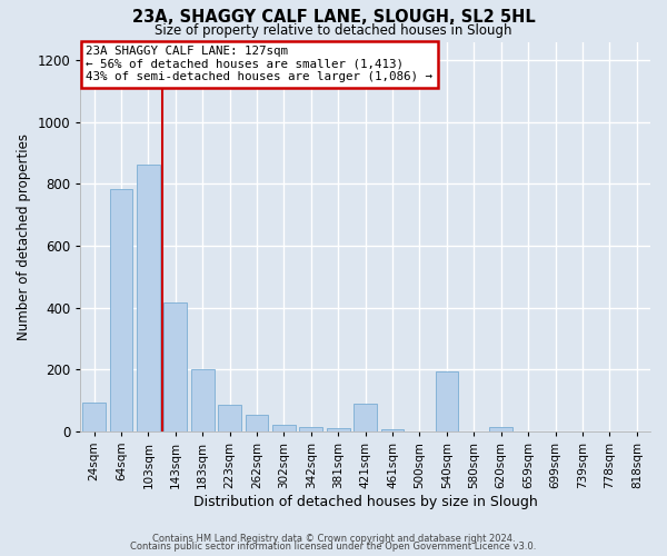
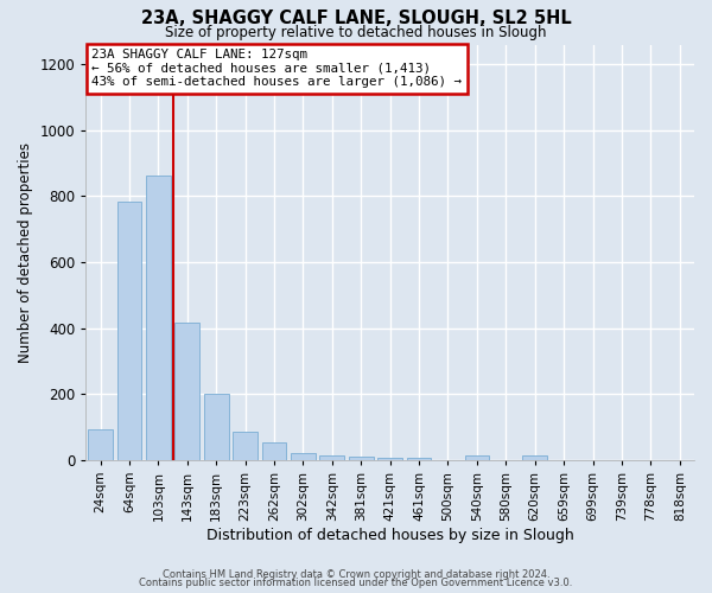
421sqm: 90 -> 5
540sqm: 195 -> 15
